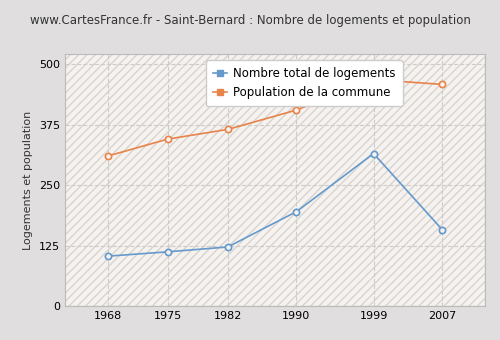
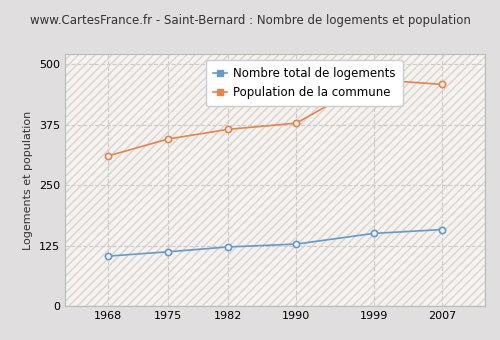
Nombre total de logements/1990: 195 -> 128
Population de la commune/1990: 405 -> 378
Nombre total de logements/1999: 315 -> 150
